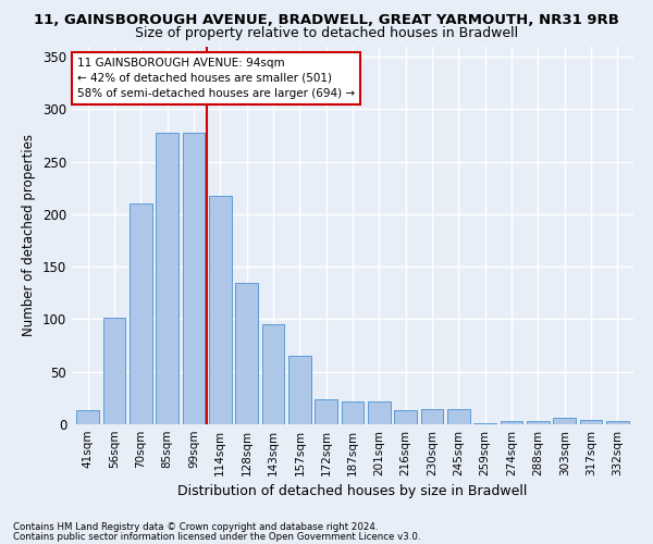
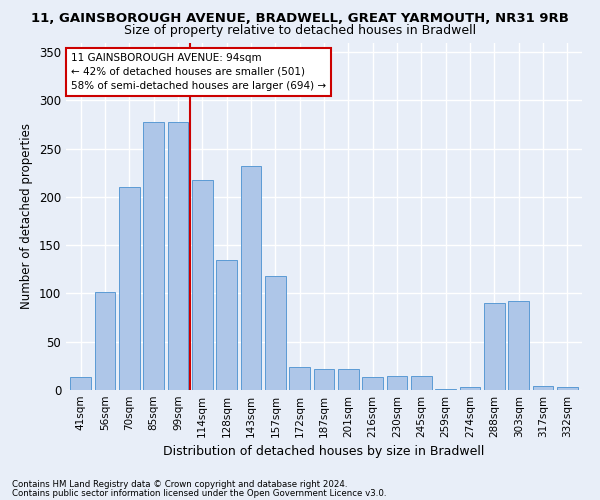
143sqm: 95 -> 232
157sqm: 65 -> 118
288sqm: 3 -> 90
303sqm: 6 -> 92
